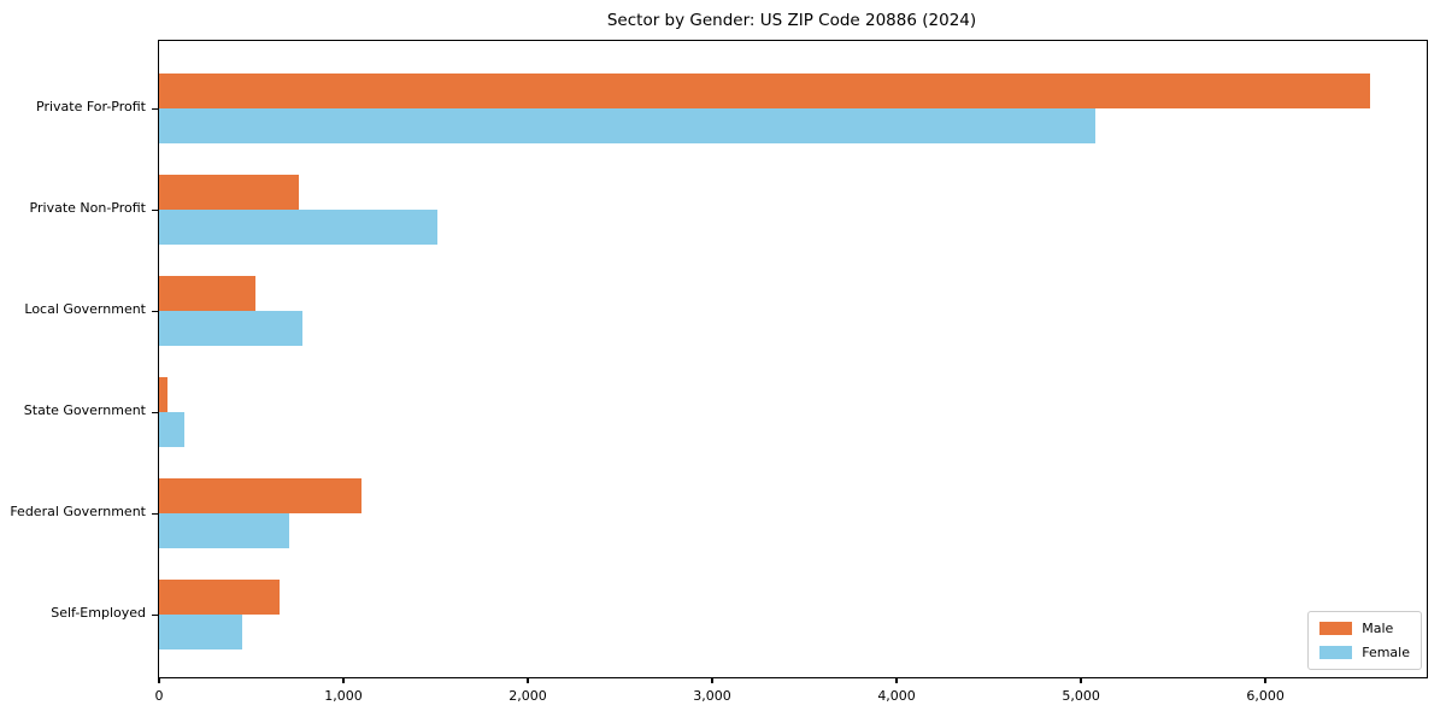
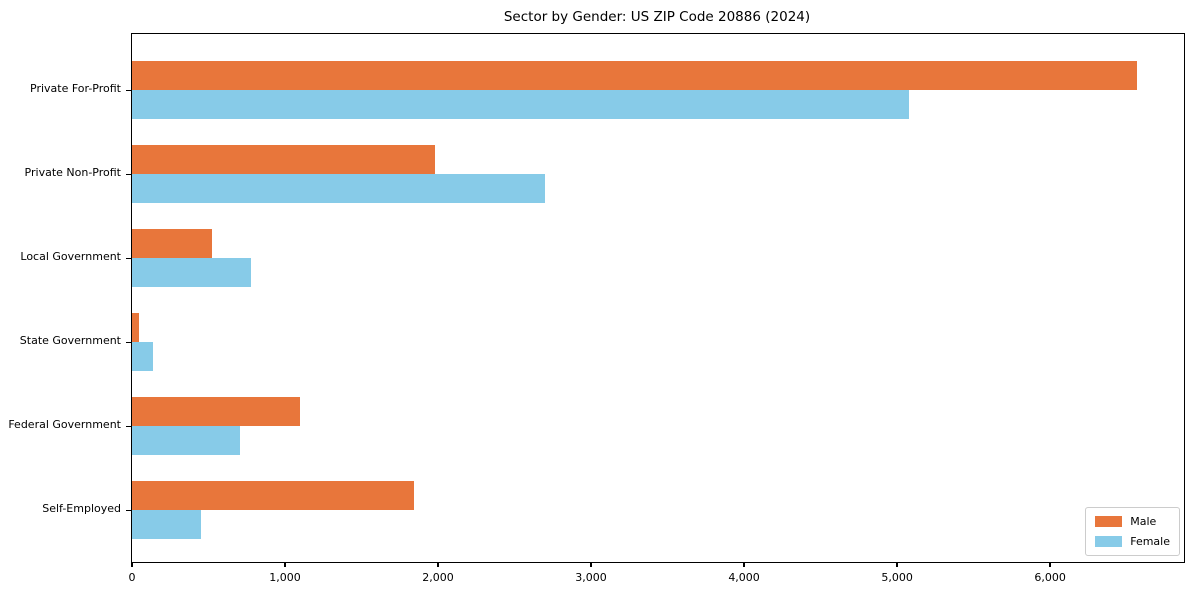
Male/Private Non-Profit: 760 -> 1980
Female/Private Non-Profit: 1510 -> 2700
Male/Self-Employed: 660 -> 1840
